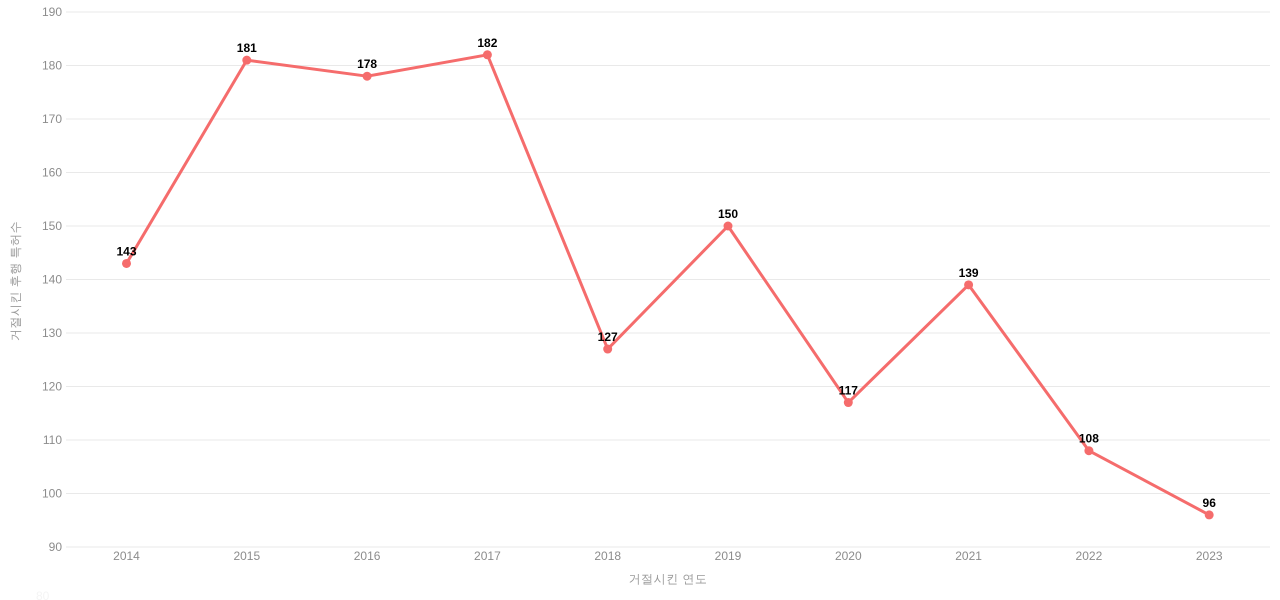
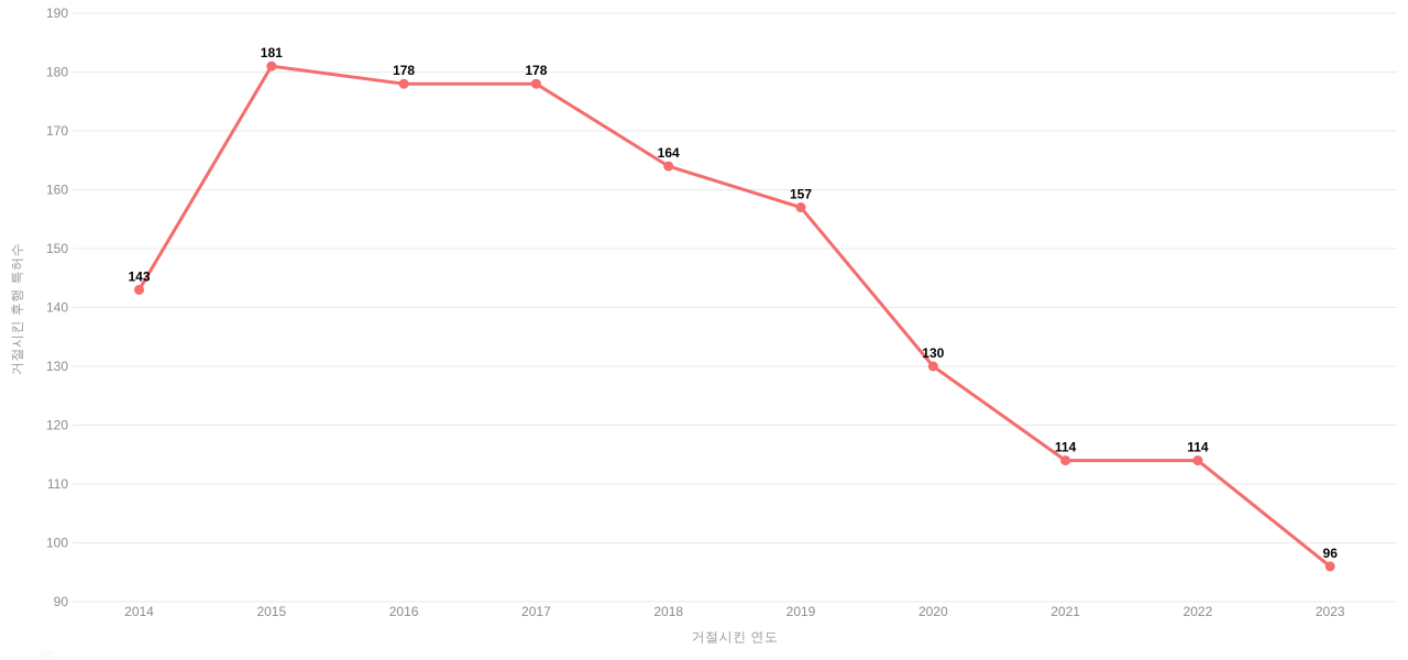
2017: 182 -> 178
2018: 127 -> 164
2019: 150 -> 157
2020: 117 -> 130
2021: 139 -> 114
2022: 108 -> 114
